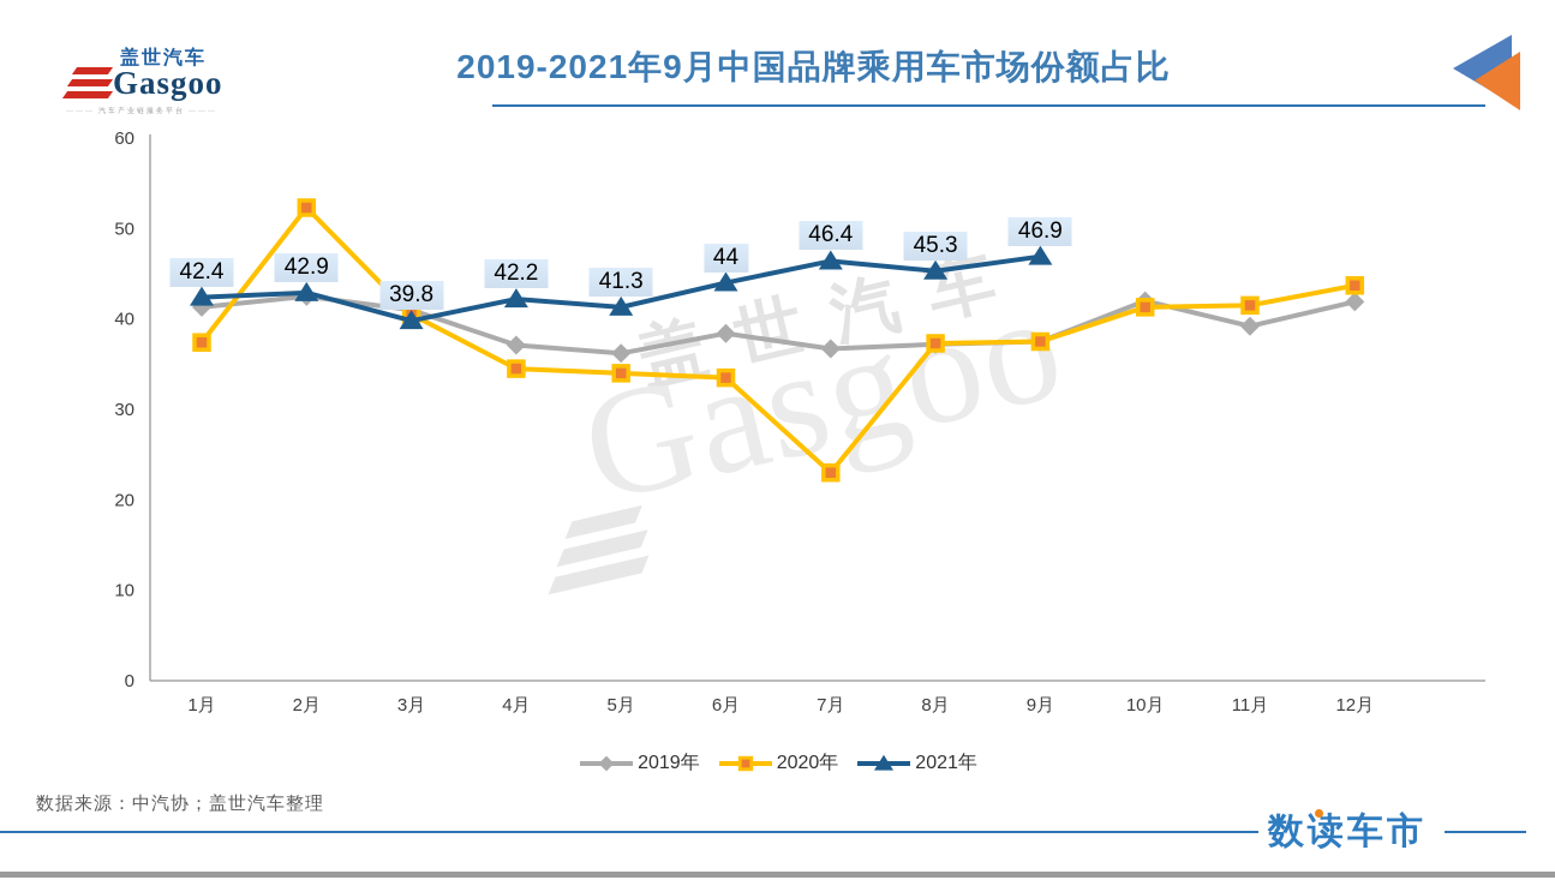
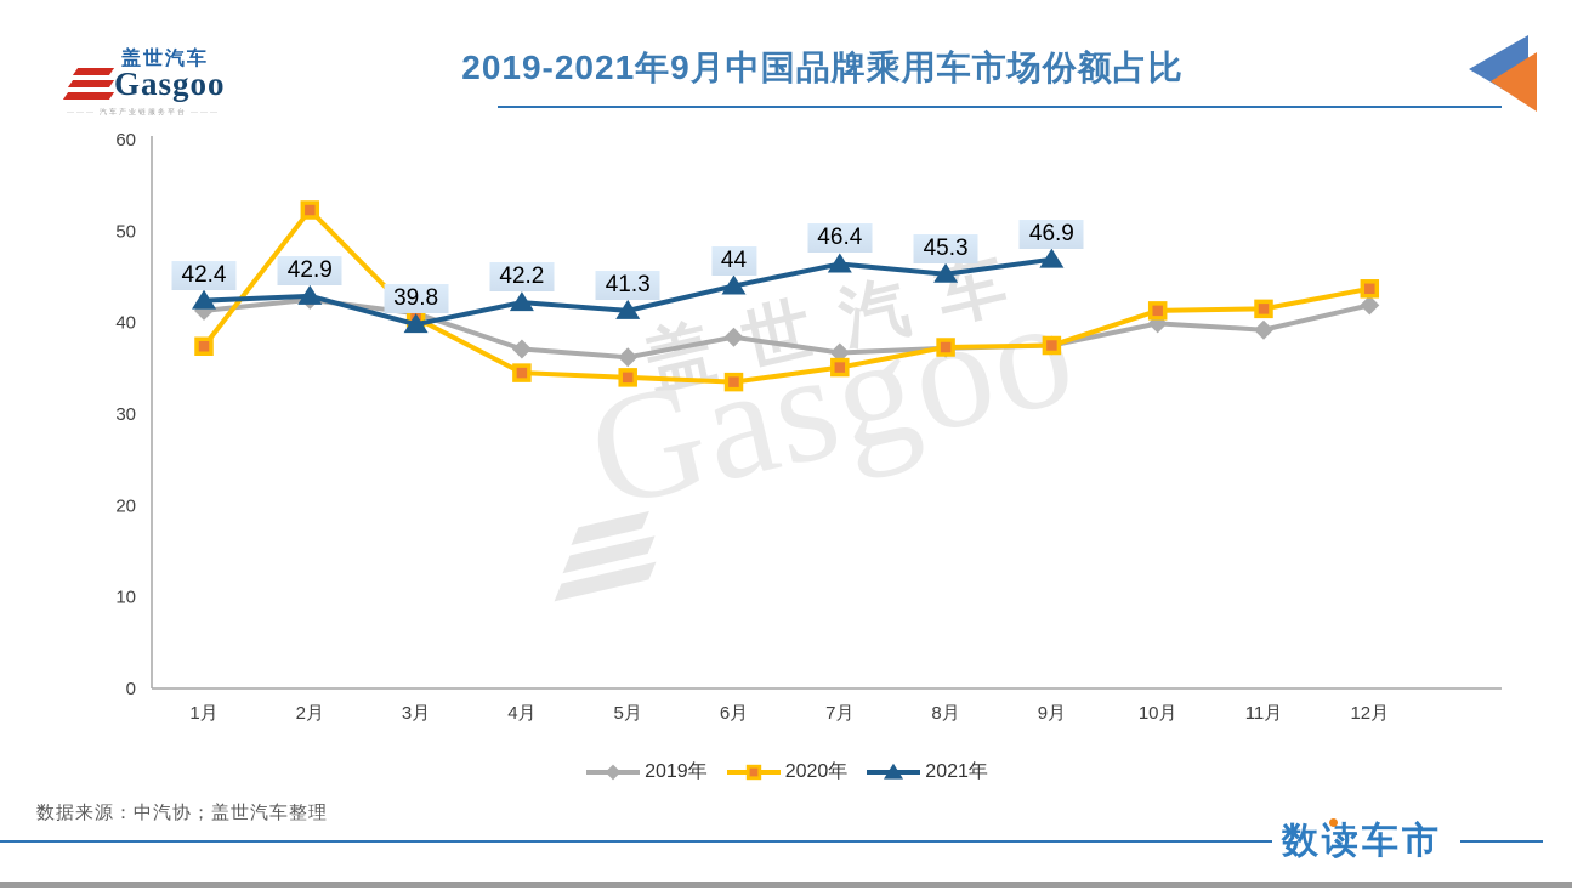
2020年/7月: 23 -> 35
2019年/10月: 42 -> 40
